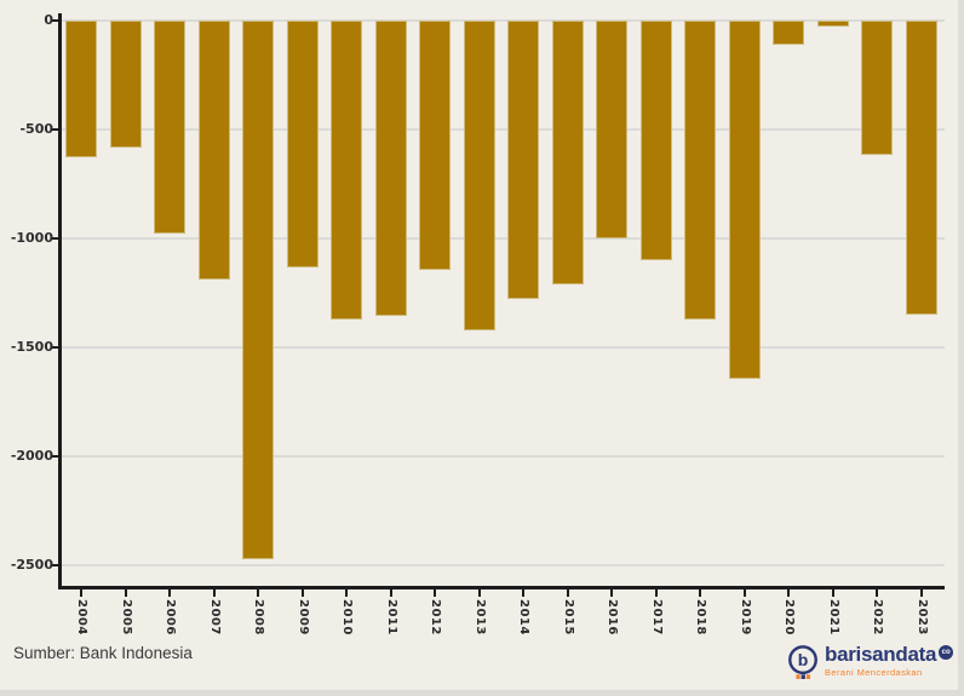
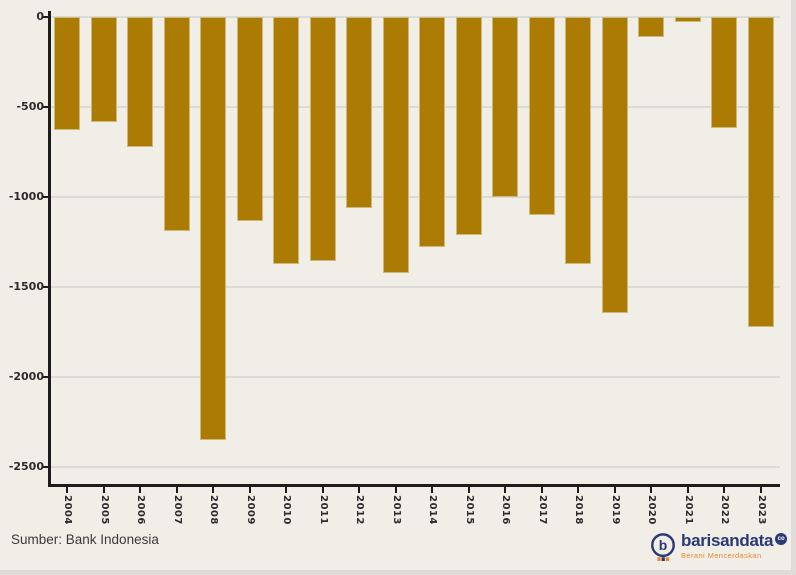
2006: -980 -> -720
2008: -2470 -> -2350
2012: -1140 -> -1060
2023: -1350 -> -1720
